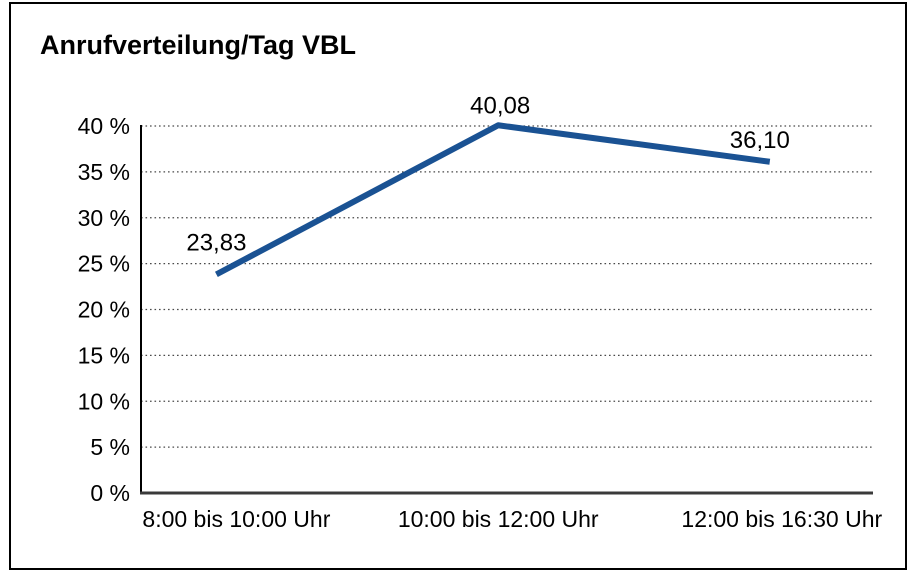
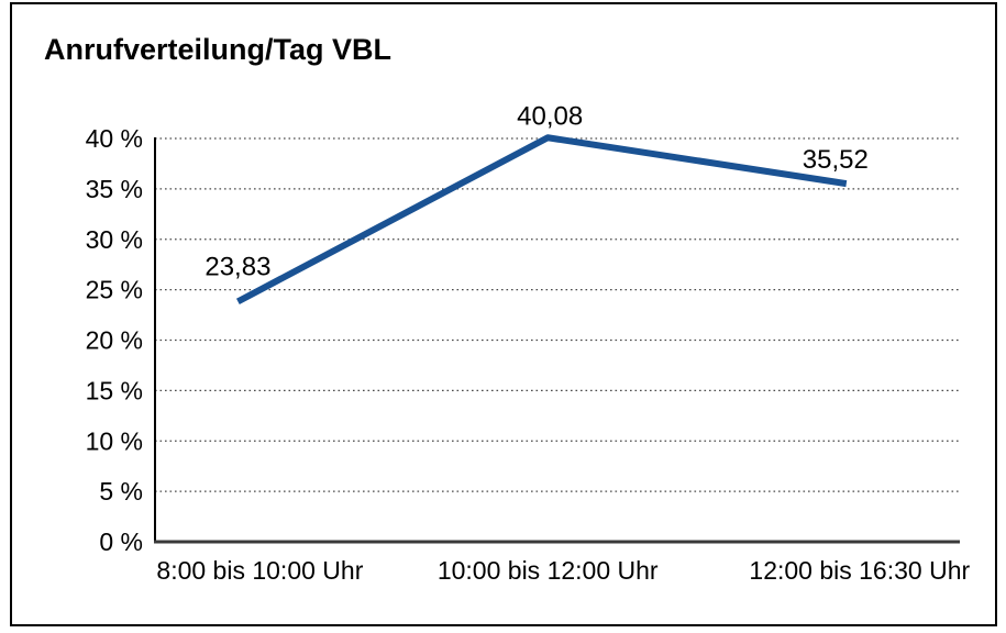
12:00 bis 16:30 Uhr: 36,10 -> 35,52
